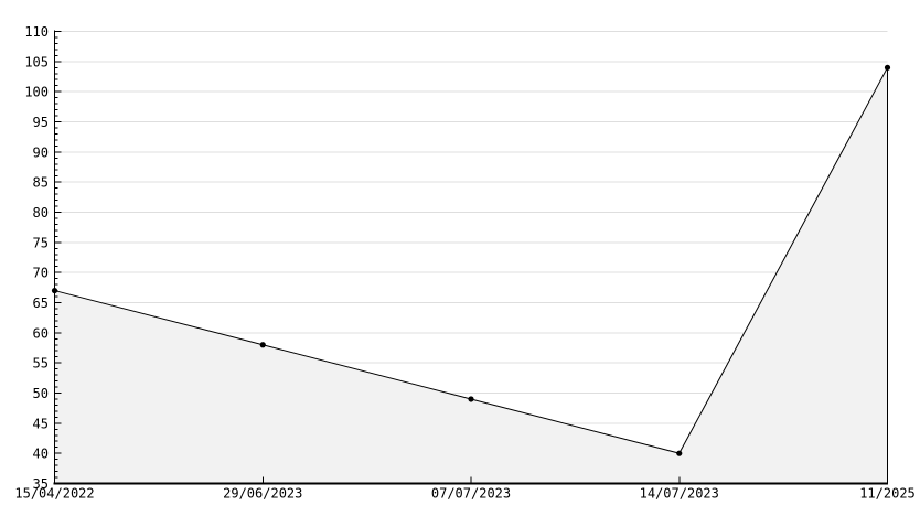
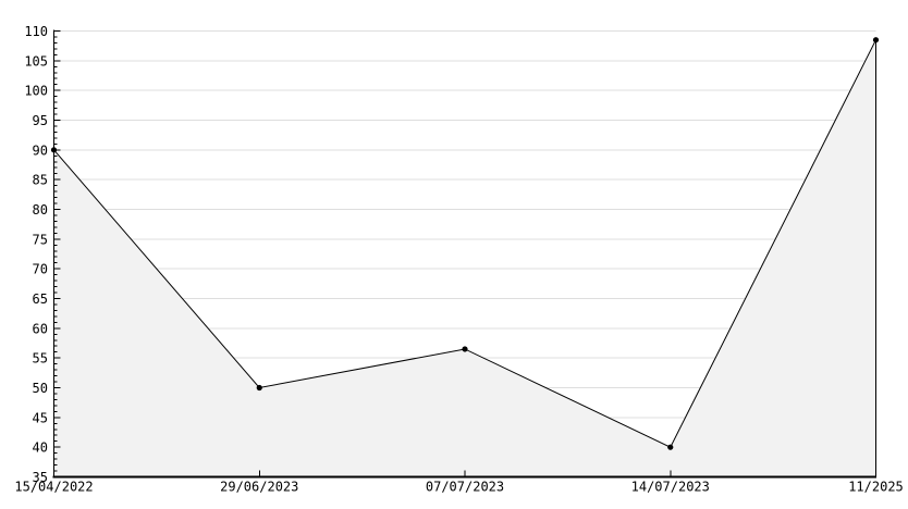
15/04/2022: 67 -> 90
29/06/2023: 58 -> 50
07/07/2023: 49 -> 56
11/2025: 104 -> 108
